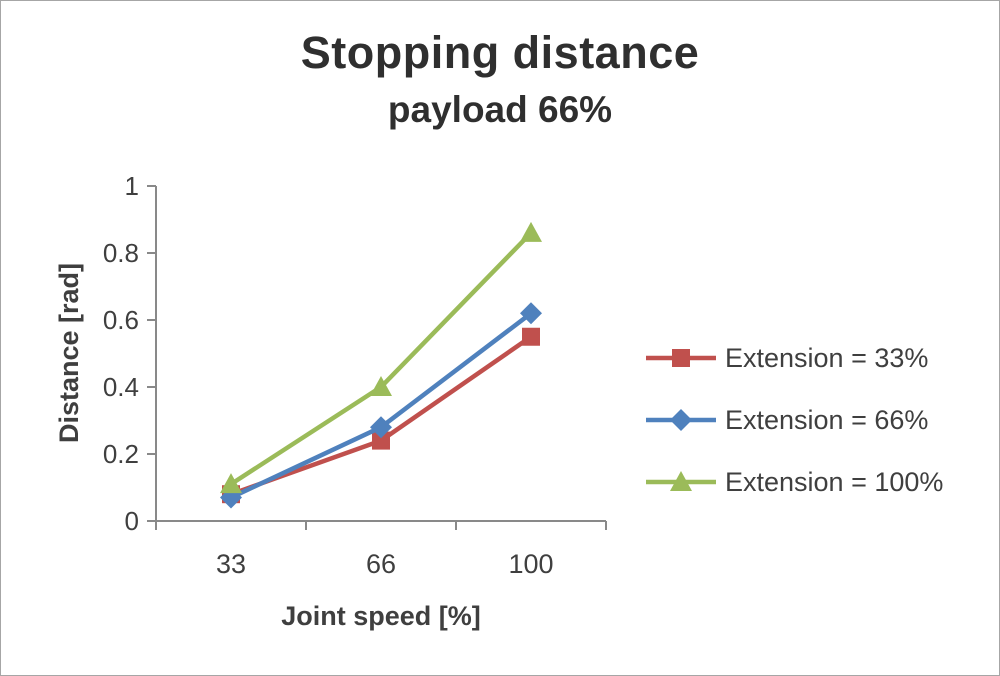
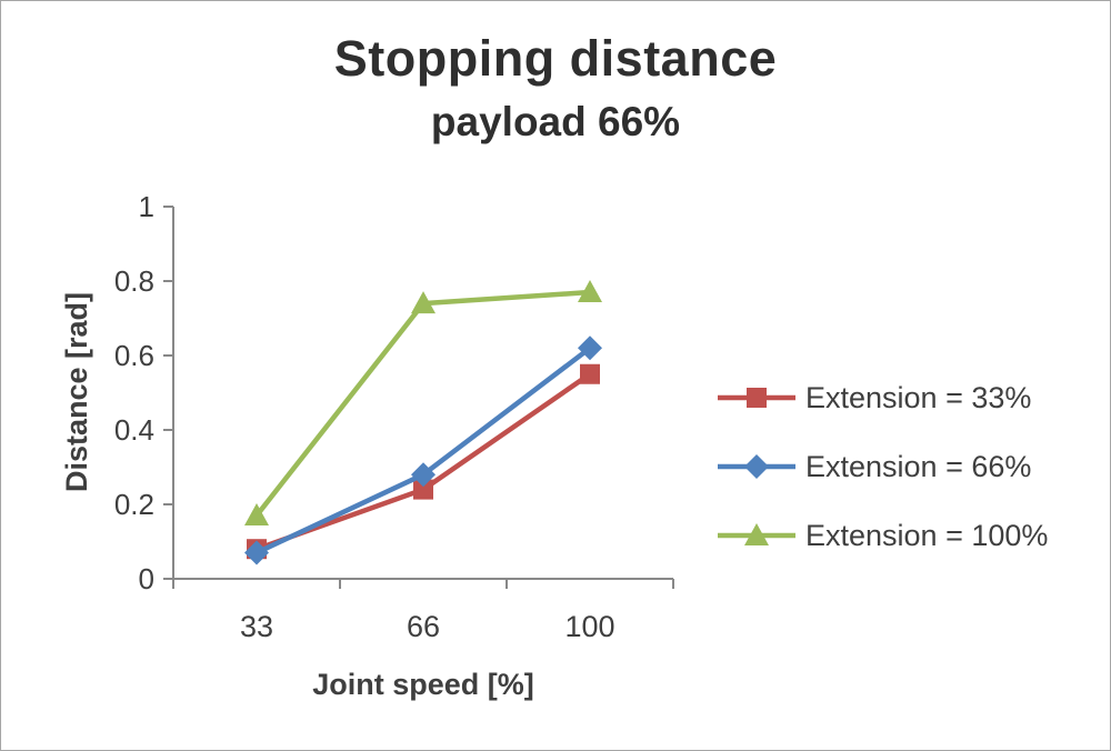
Extension = 100%/33: 0.11 -> 0.17
Extension = 100%/66: 0.40 -> 0.74
Extension = 100%/100: 0.86 -> 0.77
